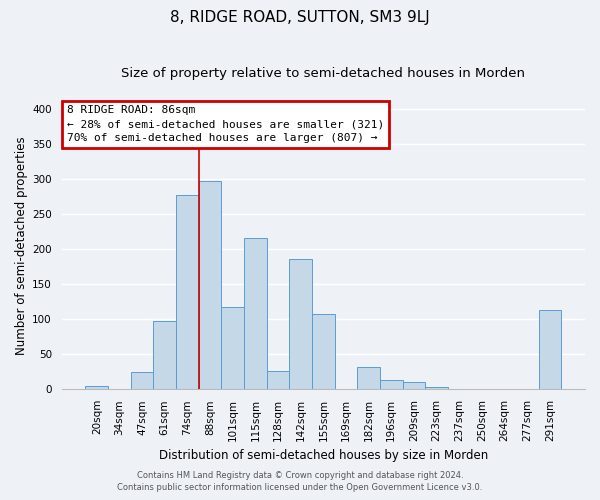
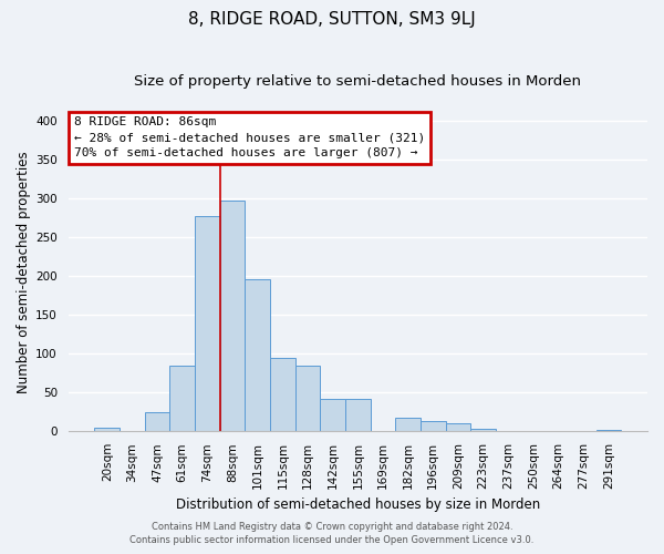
61sqm: 98 -> 85
101sqm: 118 -> 197
115sqm: 216 -> 95
128sqm: 26 -> 85
142sqm: 186 -> 42
155sqm: 108 -> 42
182sqm: 32 -> 18
291sqm: 114 -> 2
